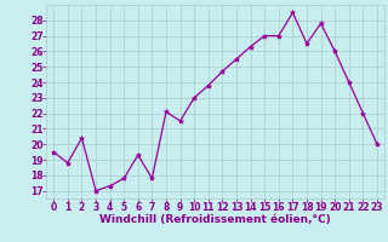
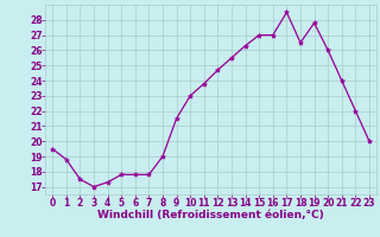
2: 20.4 -> 17.5
6: 19.3 -> 17.8
8: 22.1 -> 19.0
